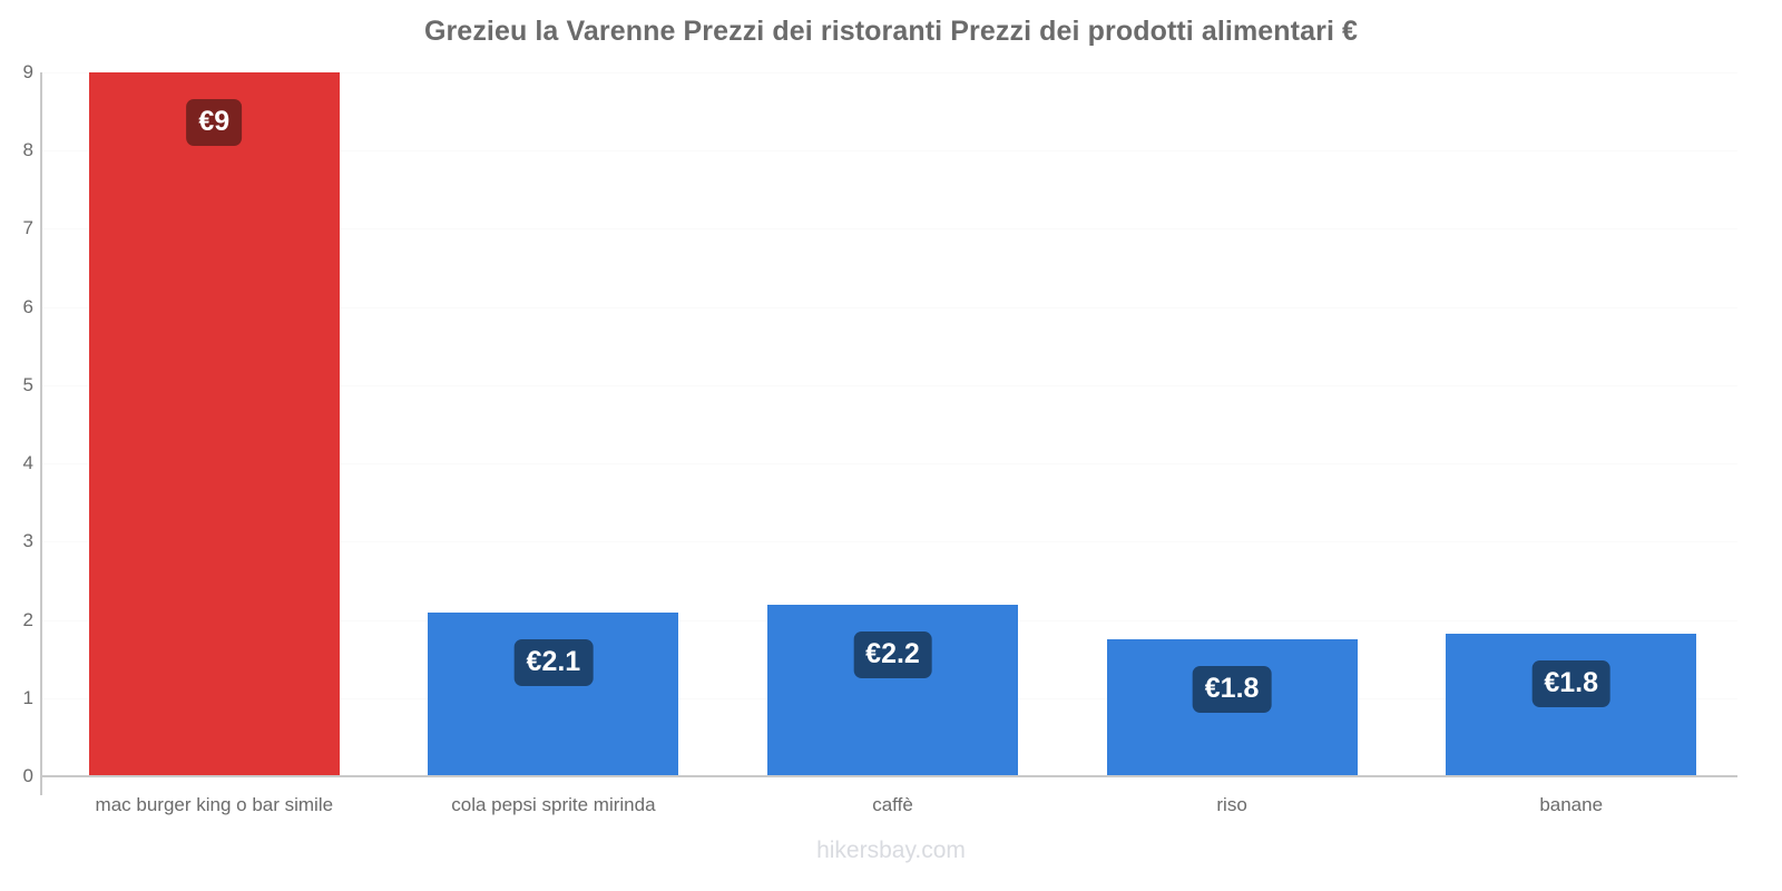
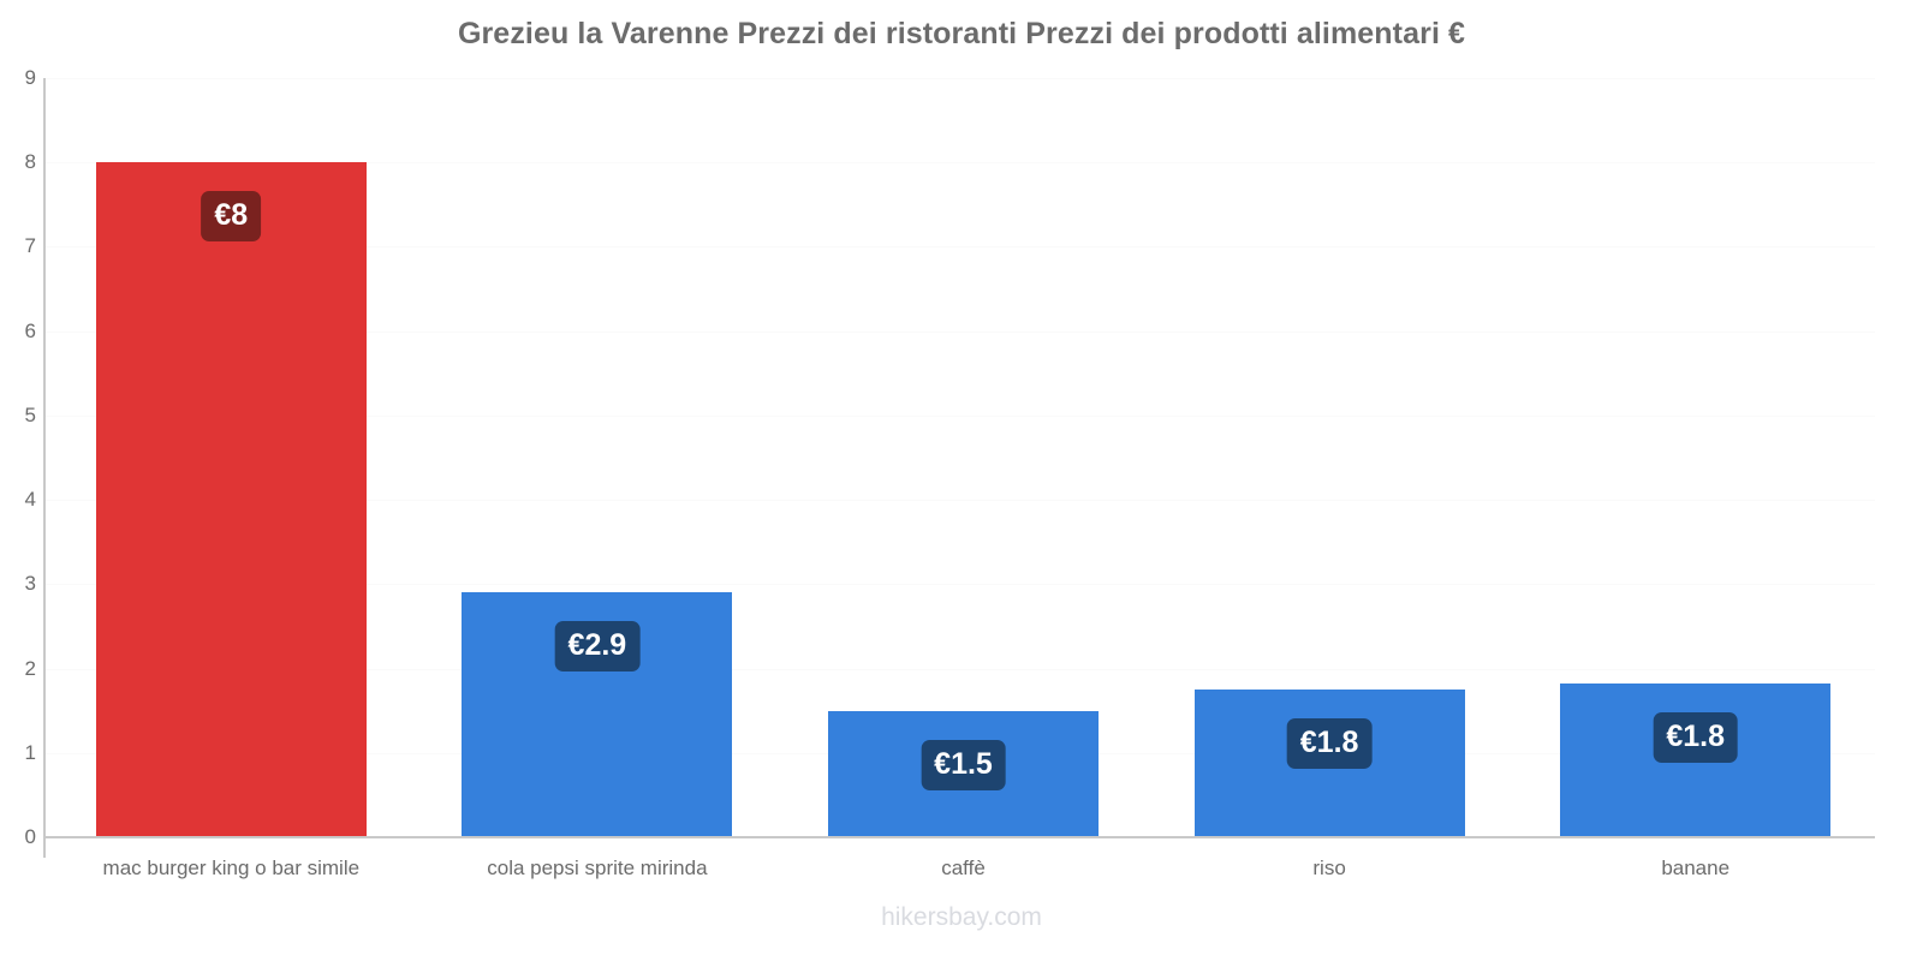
mac burger king o bar simile: €9 -> €8
cola pepsi sprite mirinda: €2.1 -> €2.9
caffè: €2.2 -> €1.5
